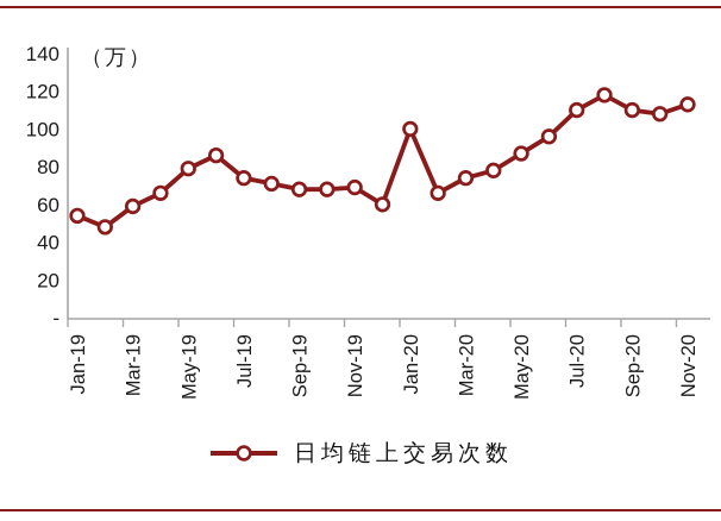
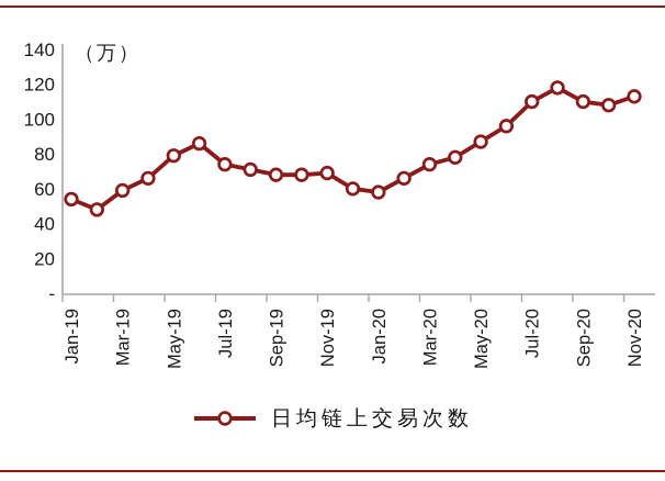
Jan-20: 100 -> 58
